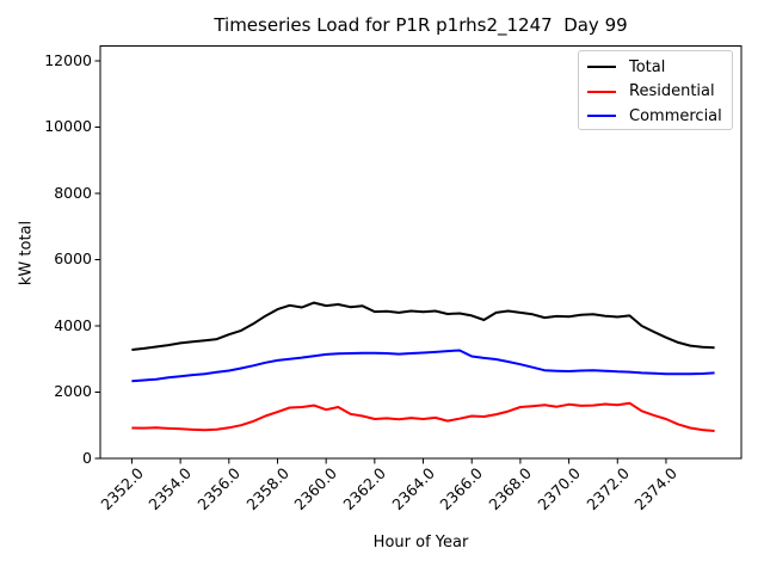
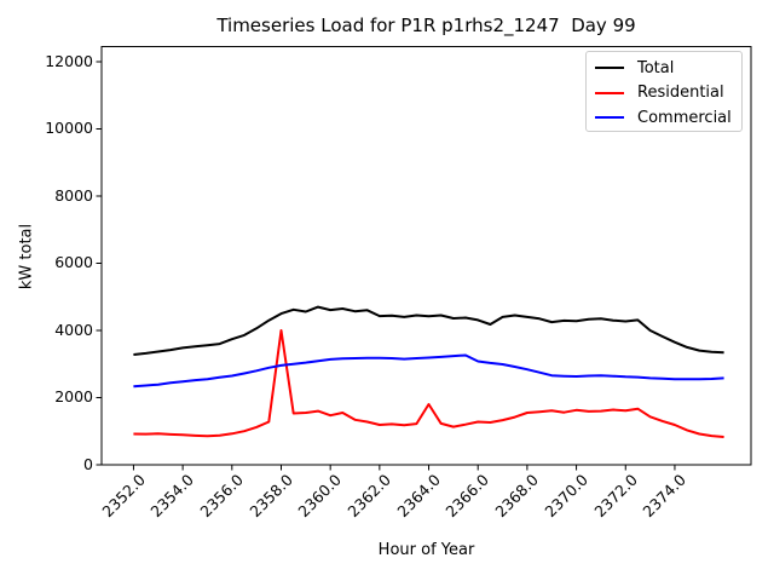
Residential/2358.0: 1400 -> 4000
Residential/2364.0: 1200 -> 1800
